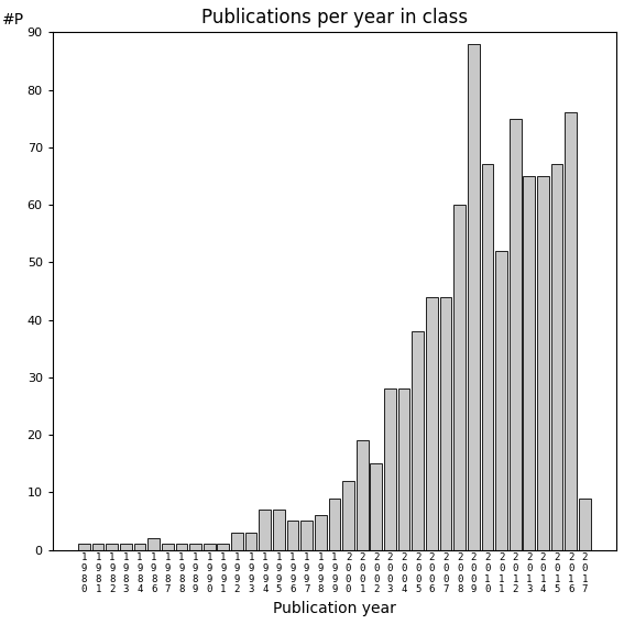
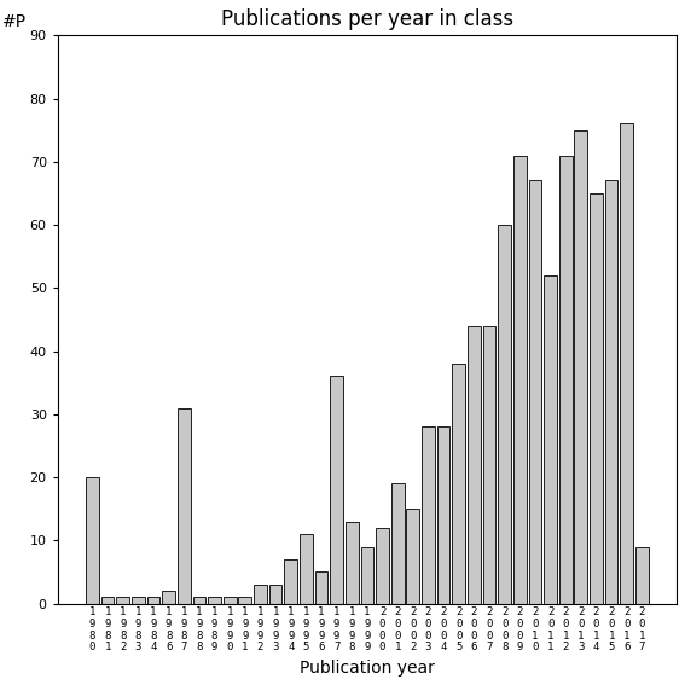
1 9 8 0: 1 -> 20
1 9 8 7: 1 -> 31
1 9 9 5: 7 -> 11
1 9 9 7: 5 -> 36
1 9 9 8: 6 -> 13
2 0 0 9: 88 -> 71
2 0 1 2: 75 -> 71
2 0 1 3: 65 -> 75
